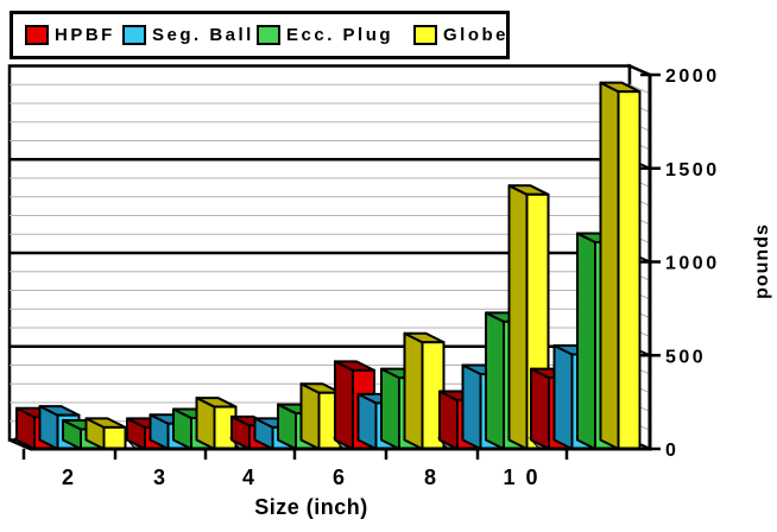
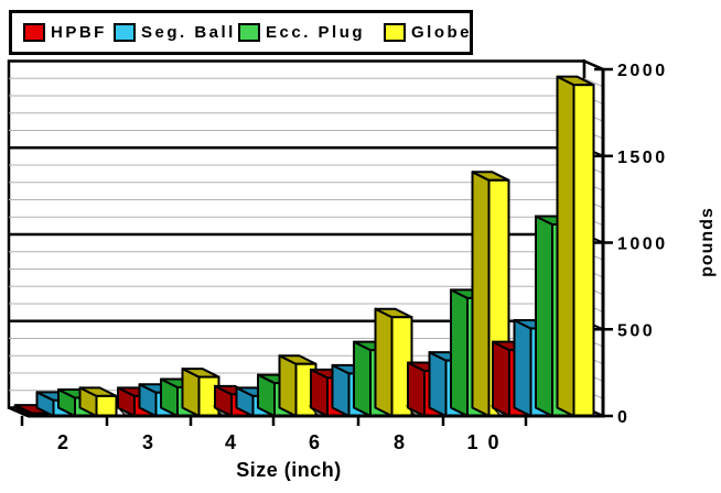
HPBF/2: 170 -> 20
Seg. Ball/2: 180 -> 90
HPBF/6: 420 -> 220
Seg. Ball/8: 400 -> 320
